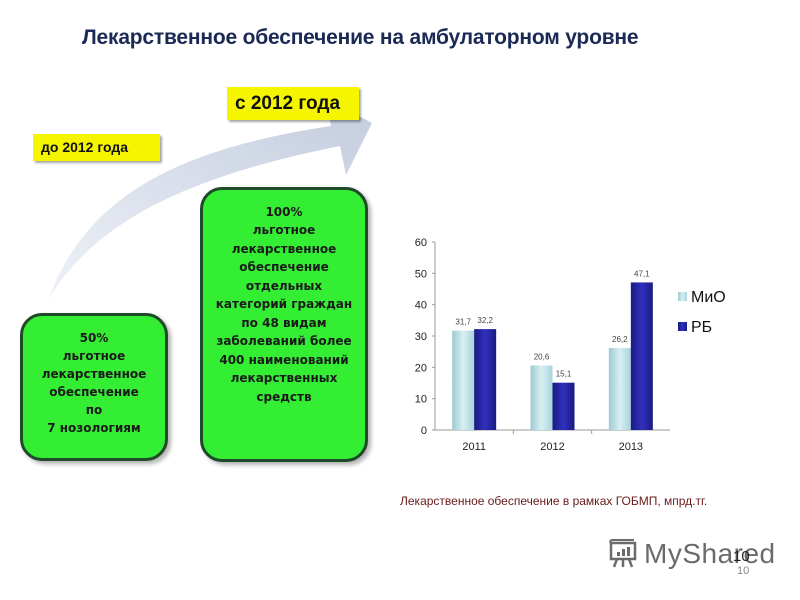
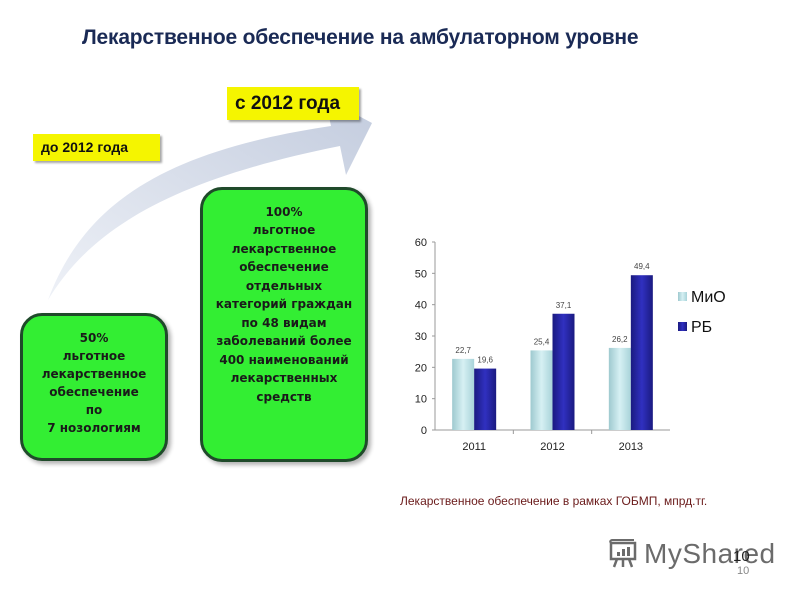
МиО/2011: 31,7 -> 22,7
РБ/2011: 32,2 -> 19,6
МиО/2012: 20,6 -> 25,4
РБ/2012: 15,1 -> 37,1
РБ/2013: 47,1 -> 49,4
